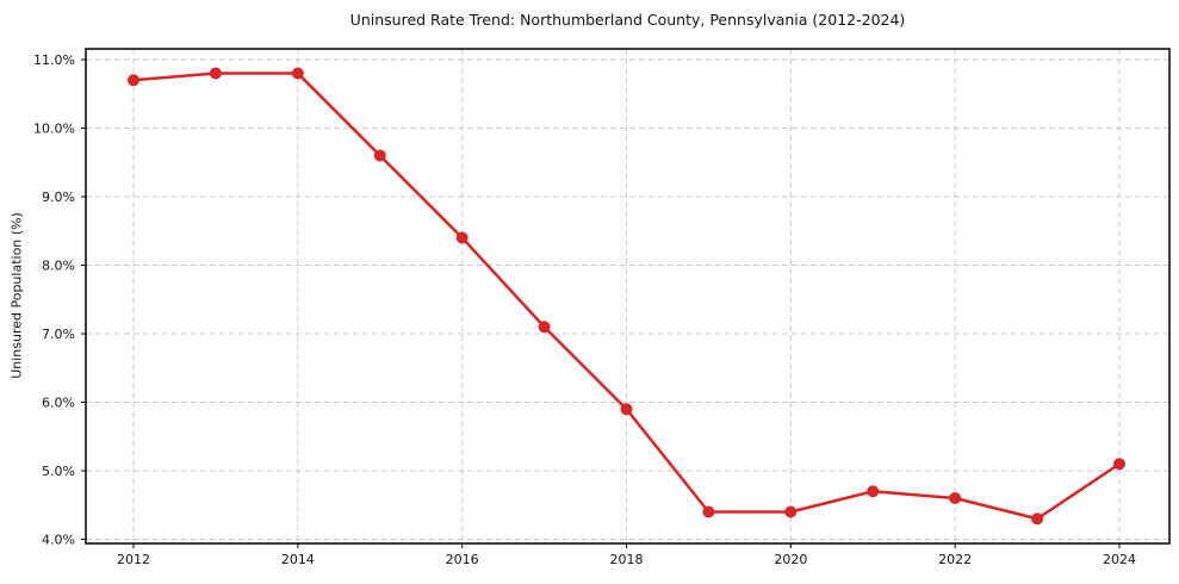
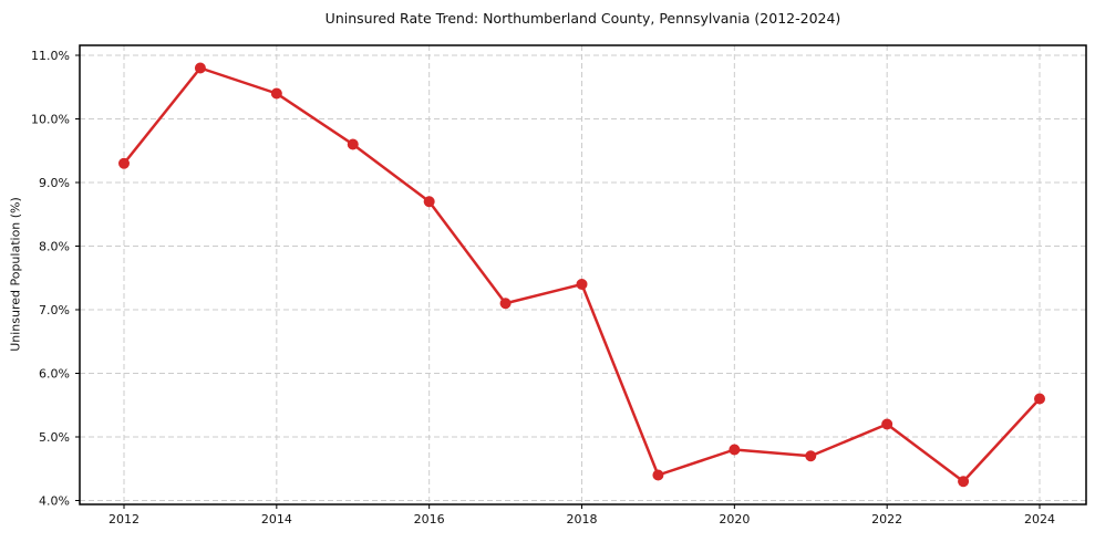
2012: 10.7% -> 9.3%
2014: 10.8% -> 10.4%
2016: 8.4% -> 8.7%
2018: 5.9% -> 7.4%
2020: 4.4% -> 4.8%
2022: 4.6% -> 5.2%
2024: 5.1% -> 5.6%
